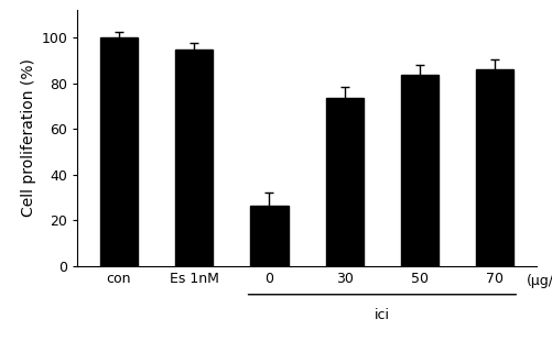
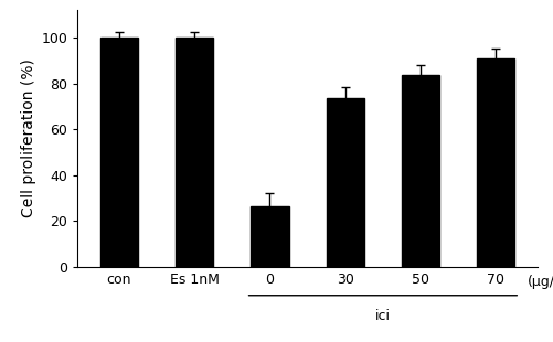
Es 1nM: 95.0 -> 100.0
70: 86.0 -> 91.0
